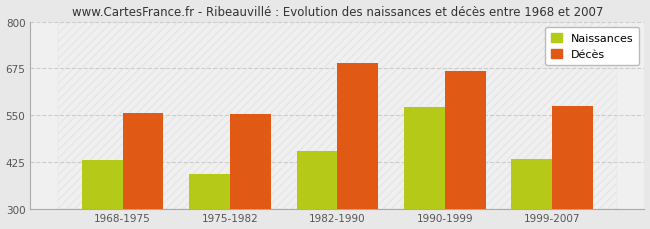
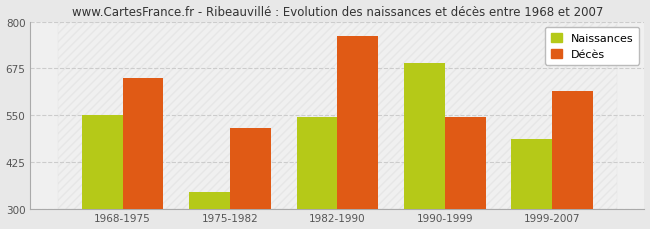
Naissances/1968-1975: 430 -> 550
Décès/1968-1975: 555 -> 650
Naissances/1975-1982: 393 -> 345
Décès/1975-1982: 553 -> 515
Naissances/1982-1990: 455 -> 545
Décès/1982-1990: 688 -> 760
Naissances/1990-1999: 572 -> 690
Décès/1990-1999: 668 -> 545
Naissances/1999-2007: 433 -> 485
Décès/1999-2007: 573 -> 615
